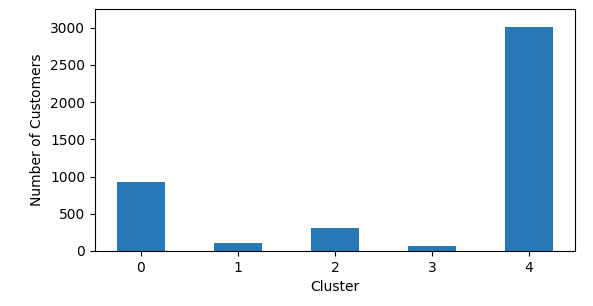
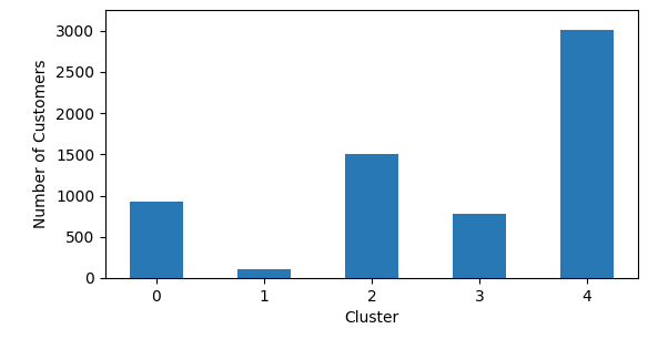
2: 310 -> 1500
3: 60 -> 780
